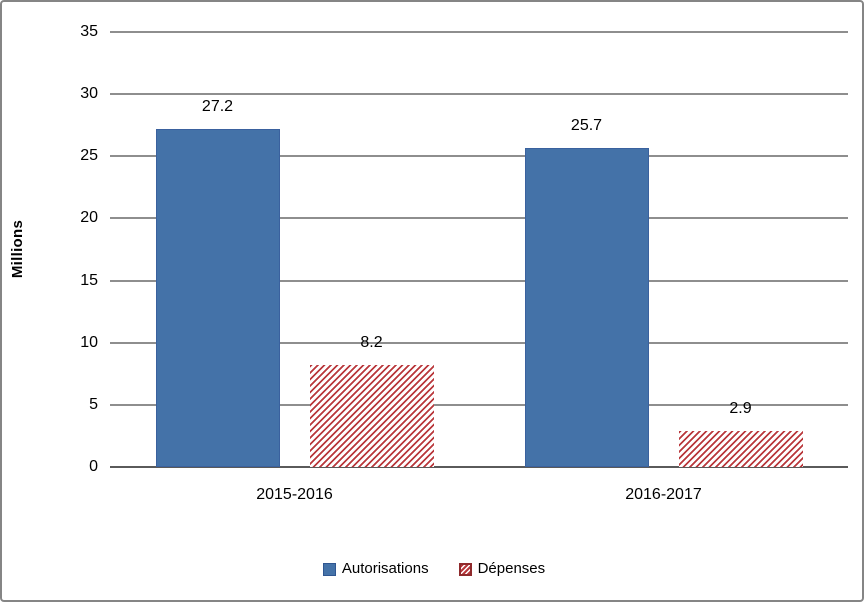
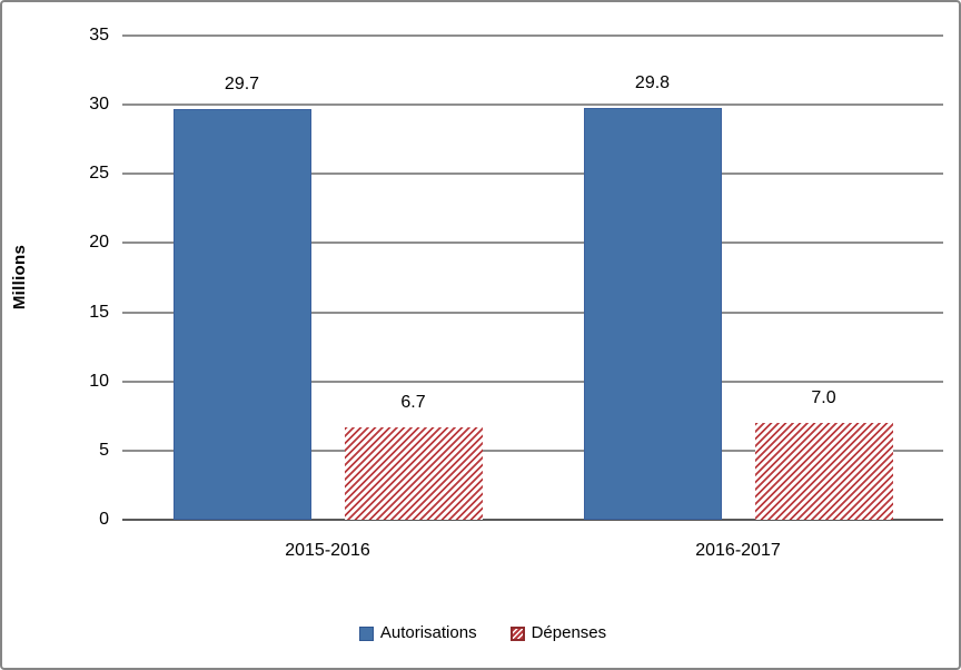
Autorisations/2015-2016: 27.2 -> 29.7
Dépenses/2015-2016: 8.2 -> 6.7
Autorisations/2016-2017: 25.7 -> 29.8
Dépenses/2016-2017: 2.9 -> 7.0
